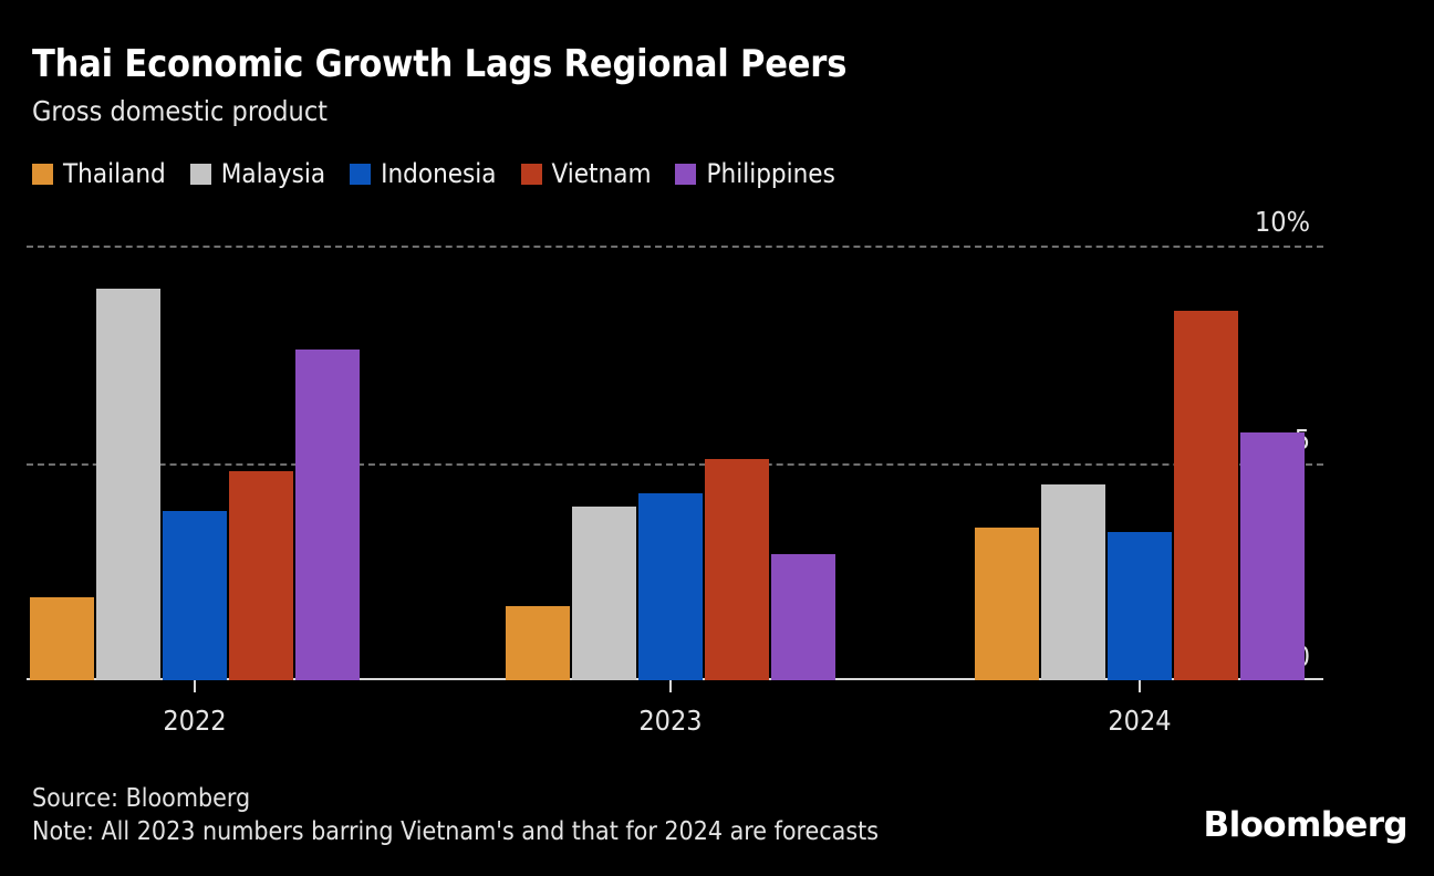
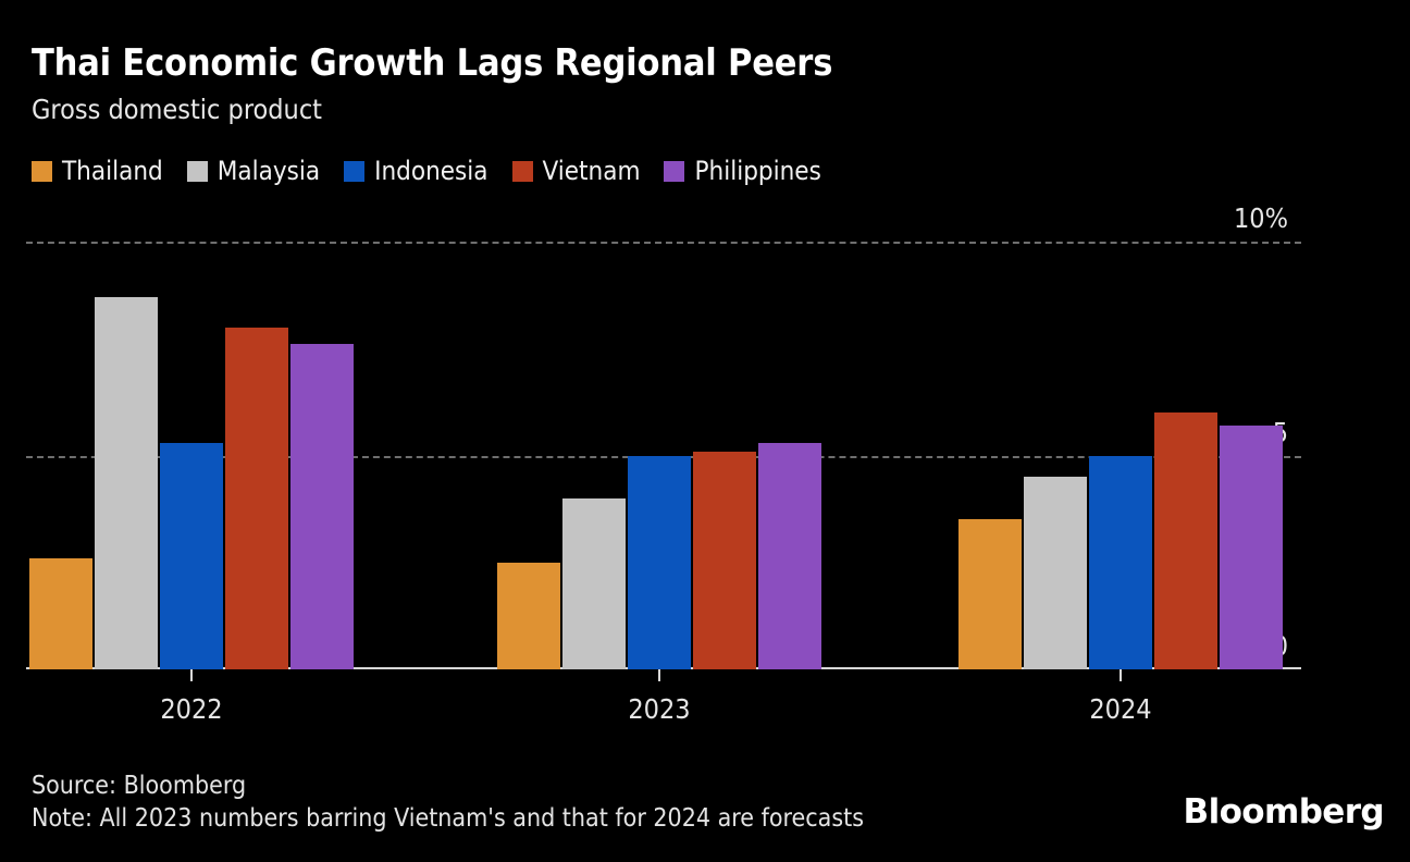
Thailand/2022: 1.9% -> 2.6%
Malaysia/2022: 9.0% -> 8.7%
Indonesia/2022: 3.9% -> 5.3%
Vietnam/2022: 4.8% -> 8.0%
Thailand/2023: 1.7% -> 2.5%
Indonesia/2023: 4.3% -> 5.0%
Philippines/2023: 2.9% -> 5.3%
Indonesia/2024: 3.4% -> 5.0%
Vietnam/2024: 8.5% -> 6.0%
